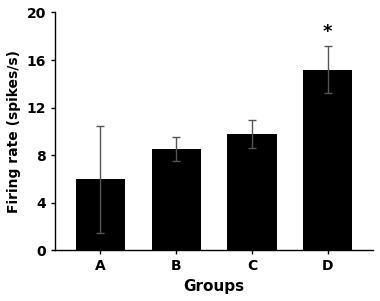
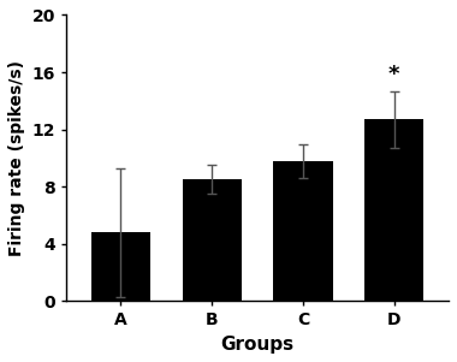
A: 6.0 -> 4.8
D: 15.2 -> 12.7
